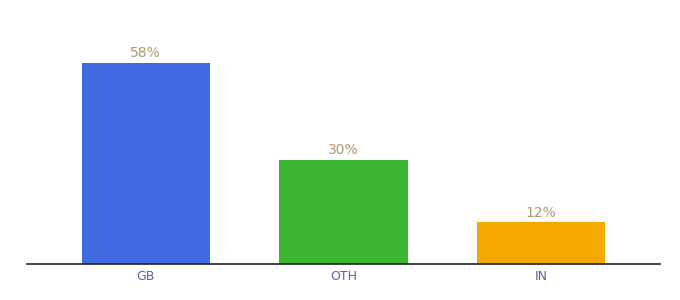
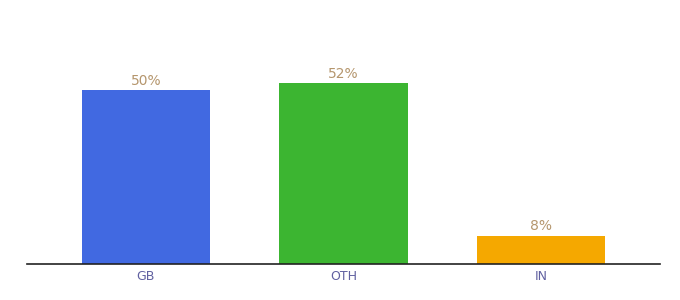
GB: 58% -> 50%
OTH: 30% -> 52%
IN: 12% -> 8%
